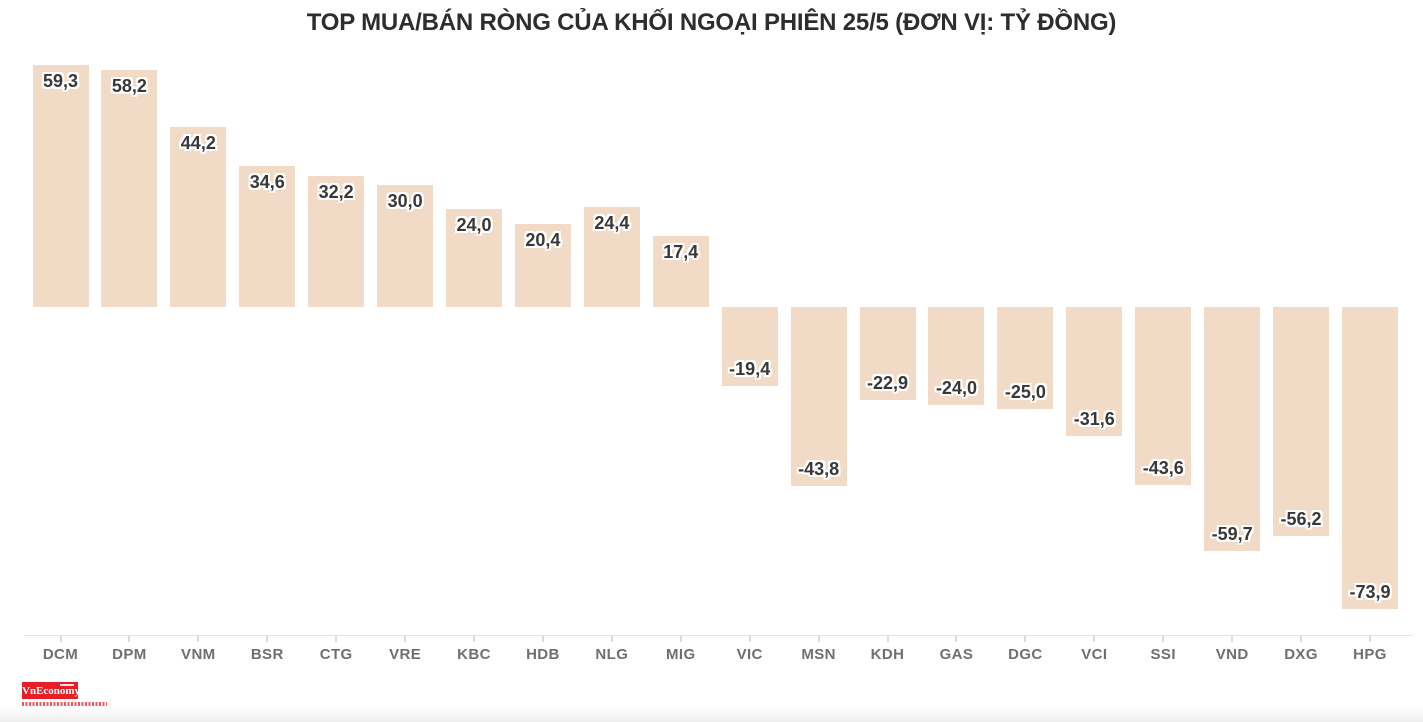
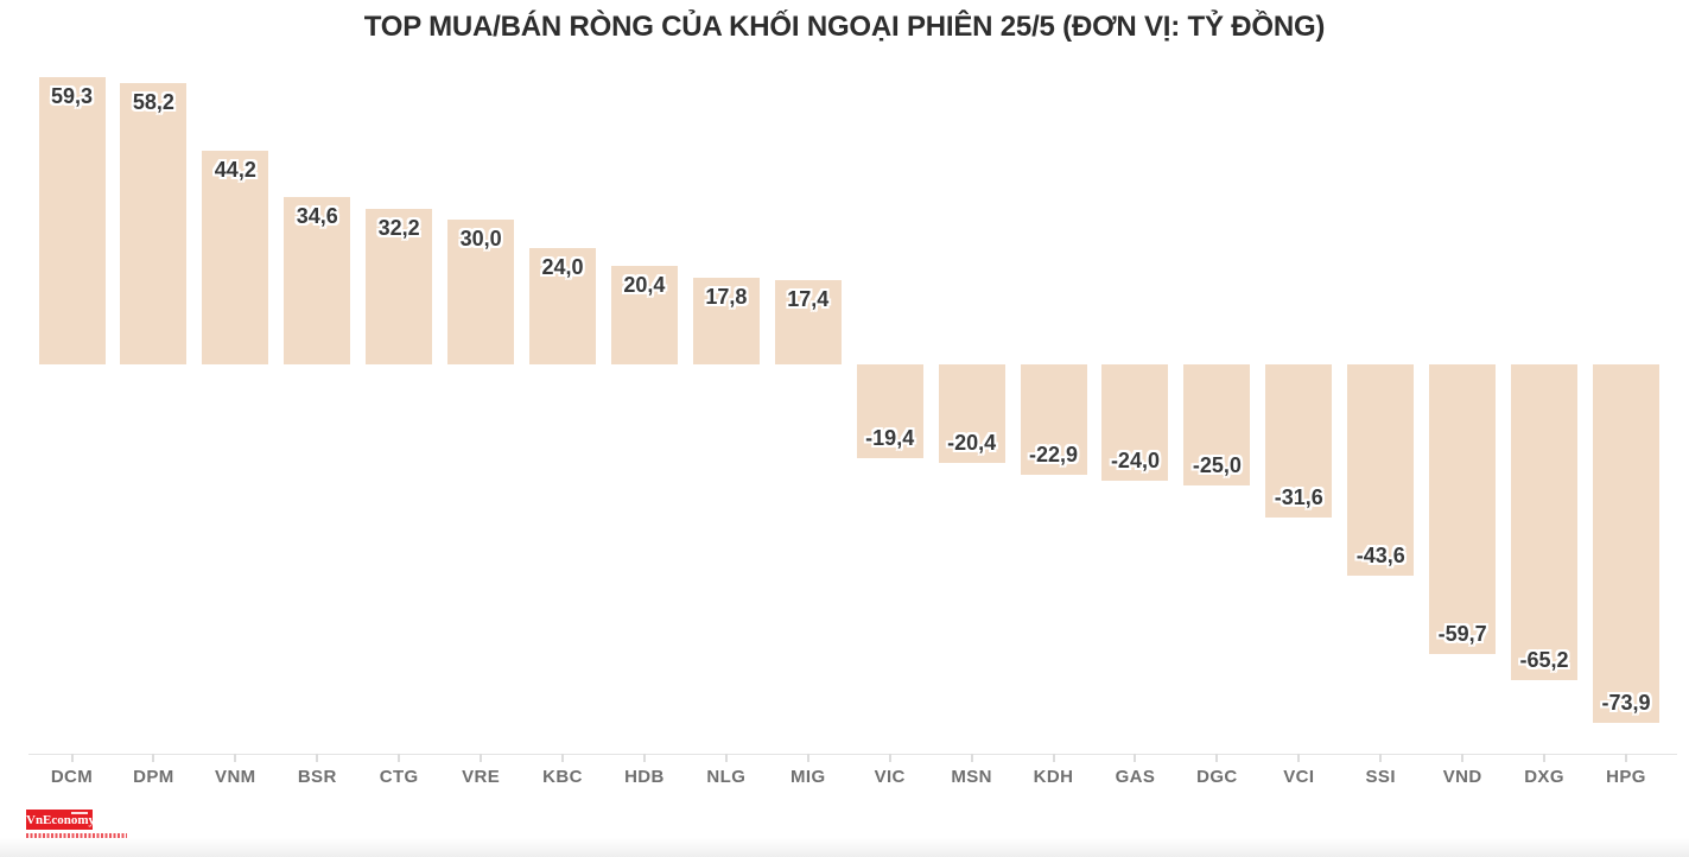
NLG: 24,4 -> 17,8
MSN: -43,8 -> -20,4
DXG: -56,2 -> -65,2
